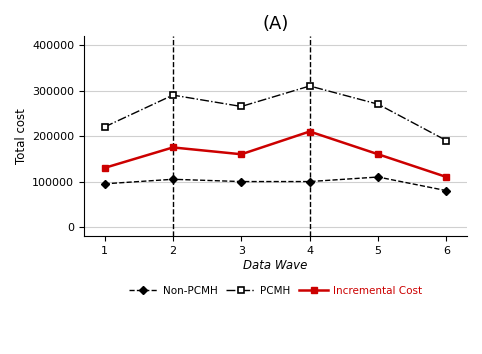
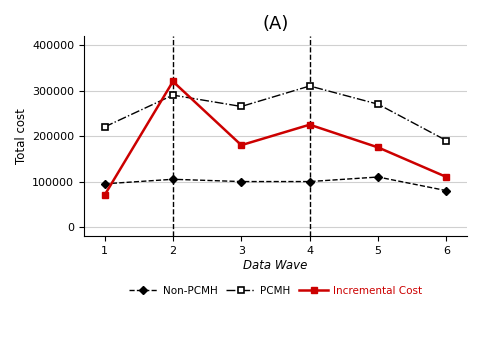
Incremental Cost/1: 130000 -> 70000
Incremental Cost/2: 175000 -> 320000
Incremental Cost/3: 160000 -> 180000
Incremental Cost/4: 210000 -> 225000
Incremental Cost/5: 160000 -> 175000
